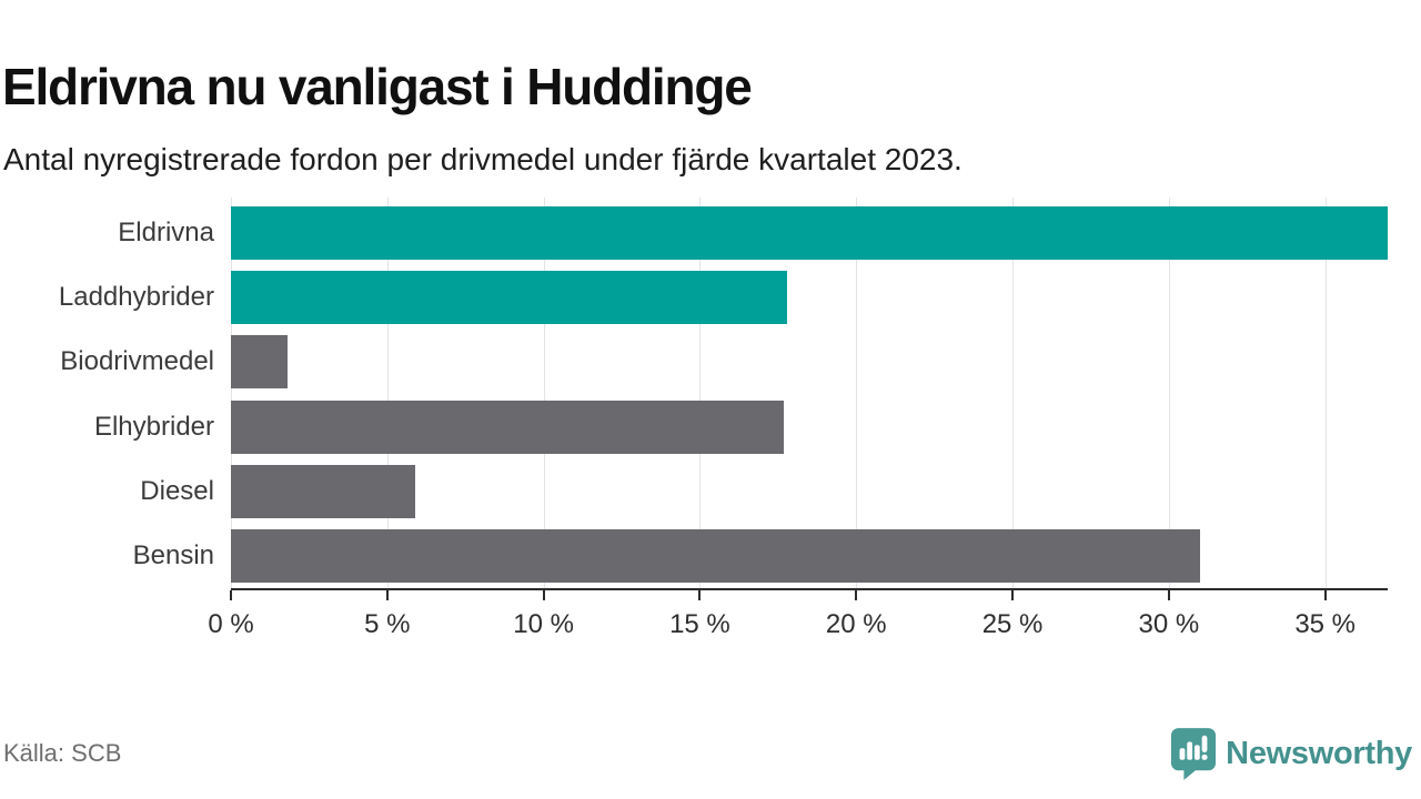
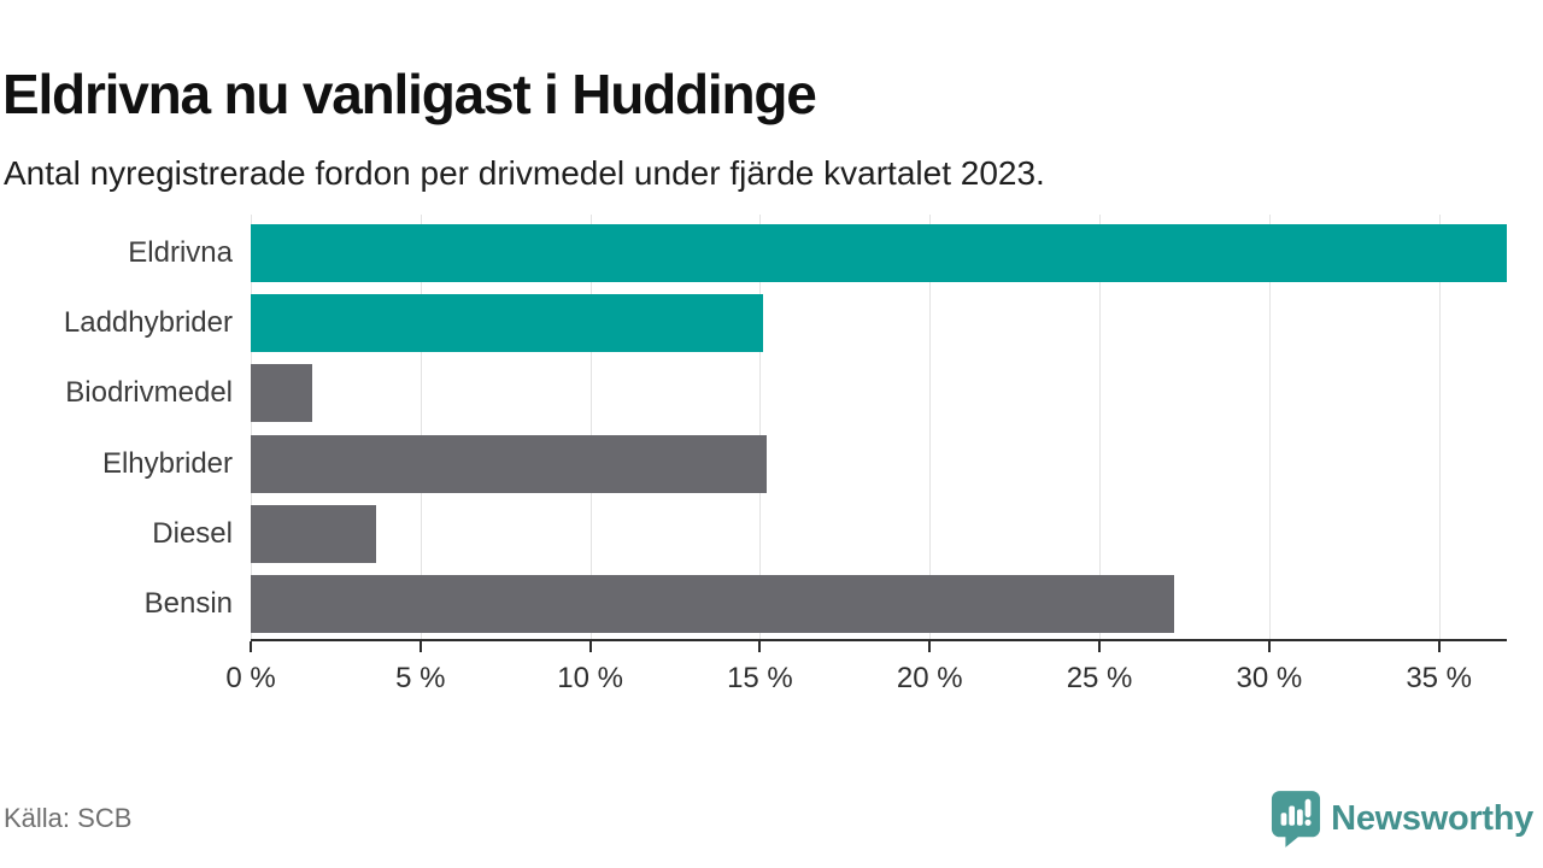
Laddhybrider: 17.8% -> 15.1%
Elhybrider: 17.7% -> 15.2%
Diesel: 5.9% -> 3.7%
Bensin: 31.0% -> 27.2%
